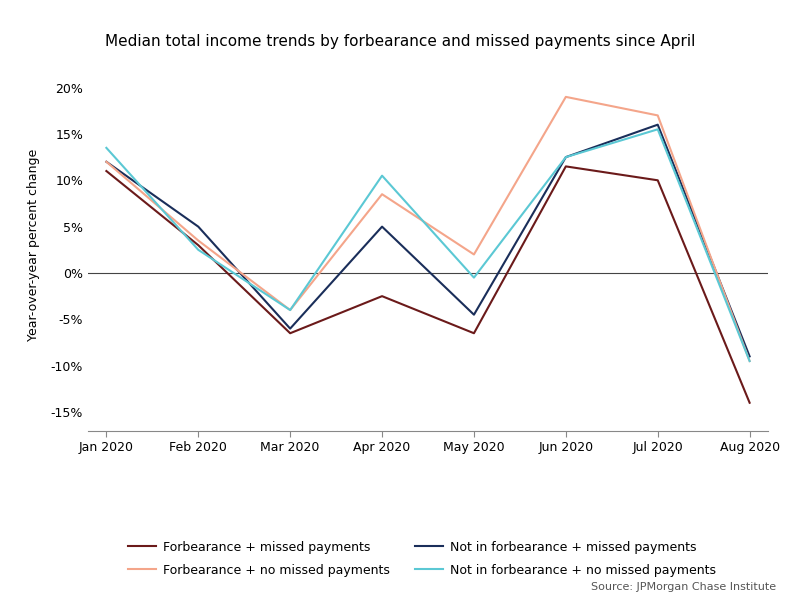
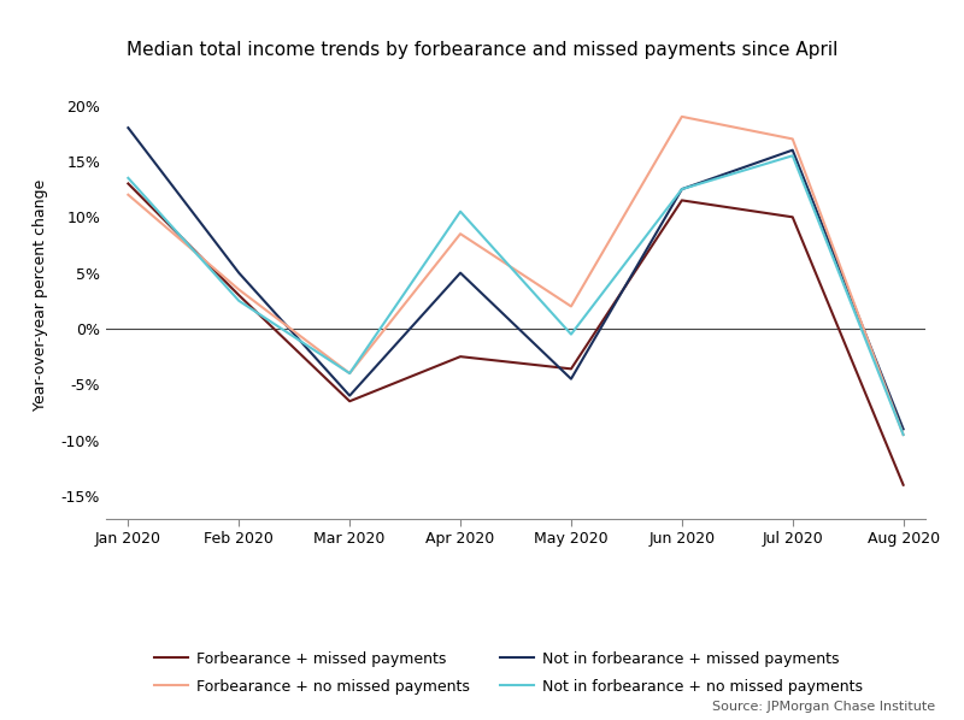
Forbearance + missed payments/Jan 2020: 11.0% -> 13.0%
Not in forbearance + missed payments/Jan 2020: 12.0% -> 18.0%
Forbearance + missed payments/May 2020: -6.5% -> -3.6%
